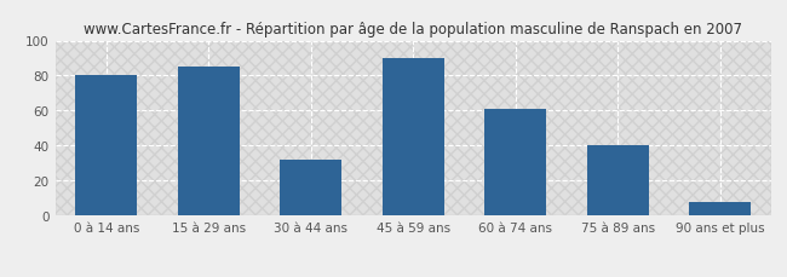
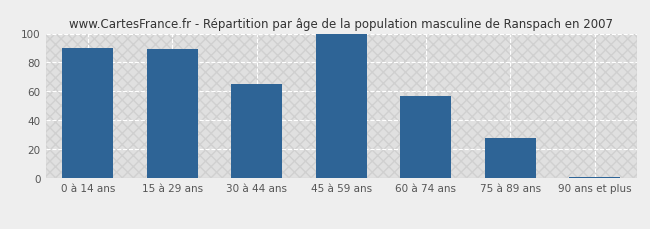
0 à 14 ans: 80 -> 90
15 à 29 ans: 85 -> 89
30 à 44 ans: 32 -> 65
45 à 59 ans: 90 -> 100
60 à 74 ans: 61 -> 57
75 à 89 ans: 40 -> 28
90 ans et plus: 8 -> 1
